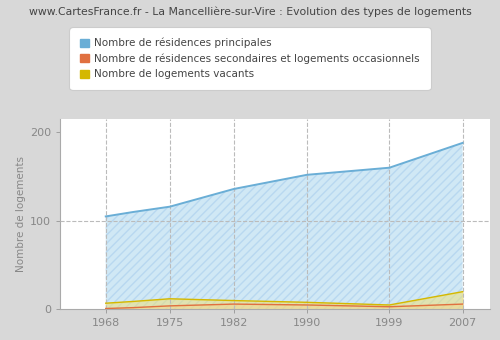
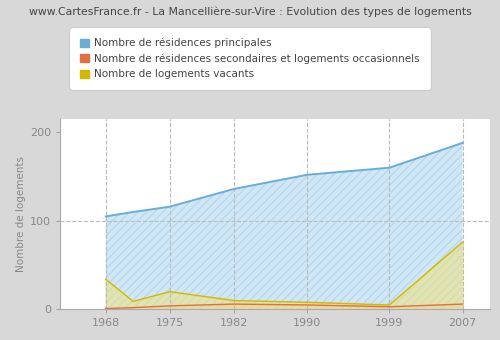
Nombre de logements vacants/1968: 7 -> 34
Nombre de logements vacants/1975: 12 -> 20
Nombre de logements vacants/2007: 20 -> 76
